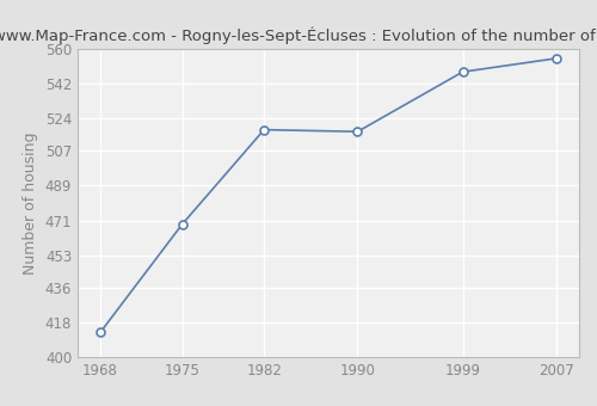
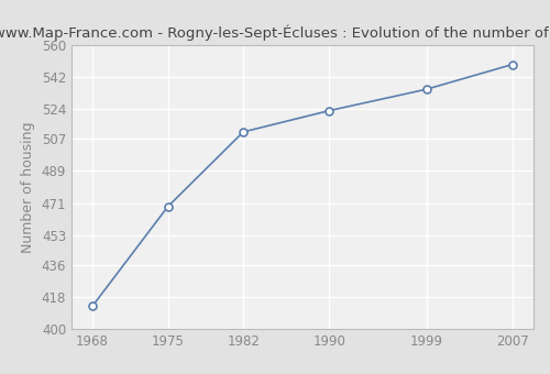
1982: 518 -> 511
1990: 517 -> 523
1999: 548 -> 535
2007: 555 -> 549
